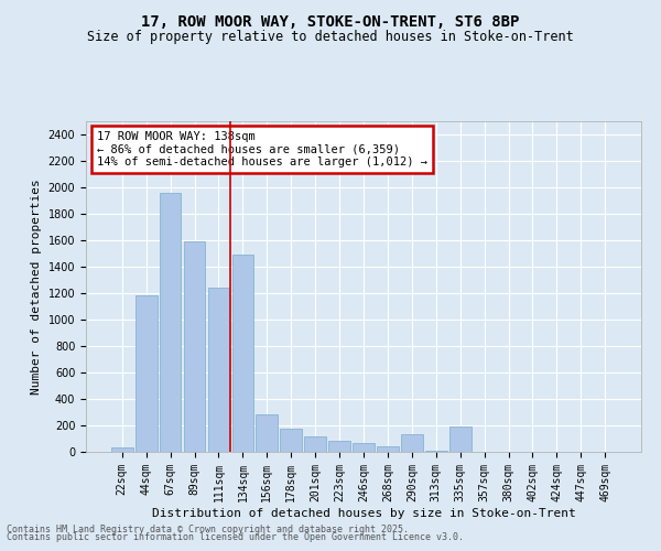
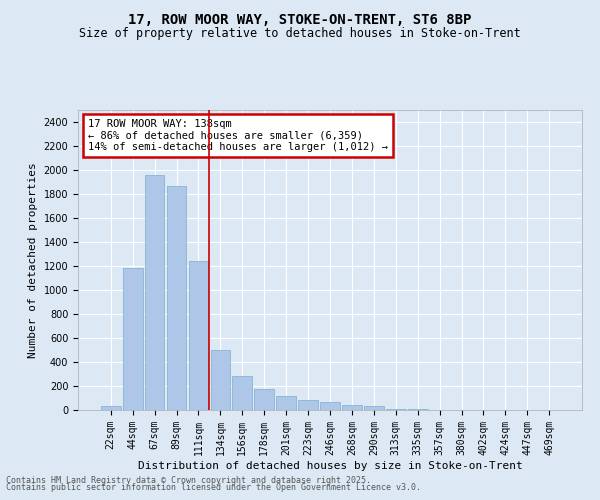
89sqm: 1590 -> 1870
134sqm: 1490 -> 500
290sqm: 130 -> 30
335sqm: 190 -> 0
